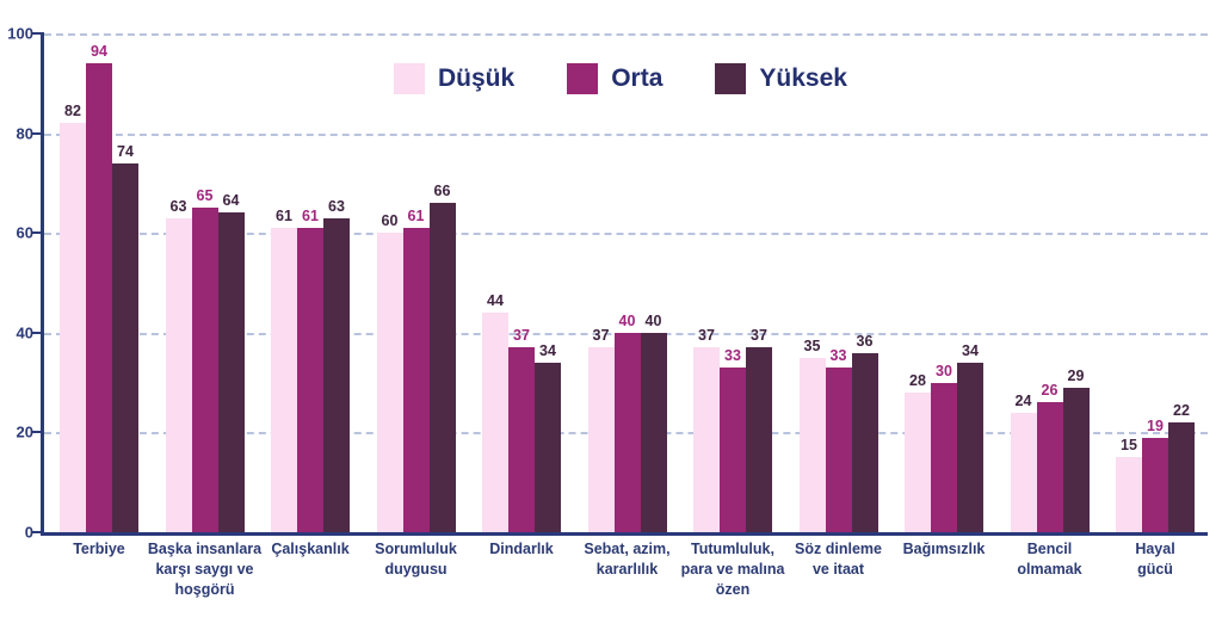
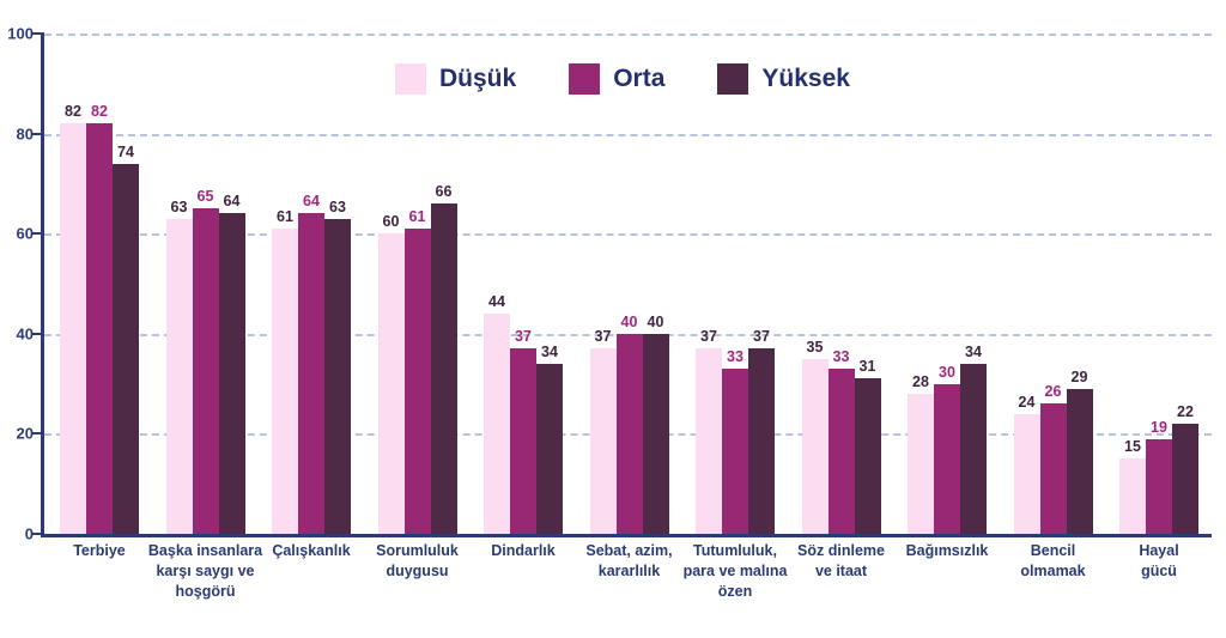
Orta/Terbiye: 94 -> 82
Orta/Çalışkanlık: 61 -> 64
Yüksek/Söz dinleme ve itaat: 36 -> 31
